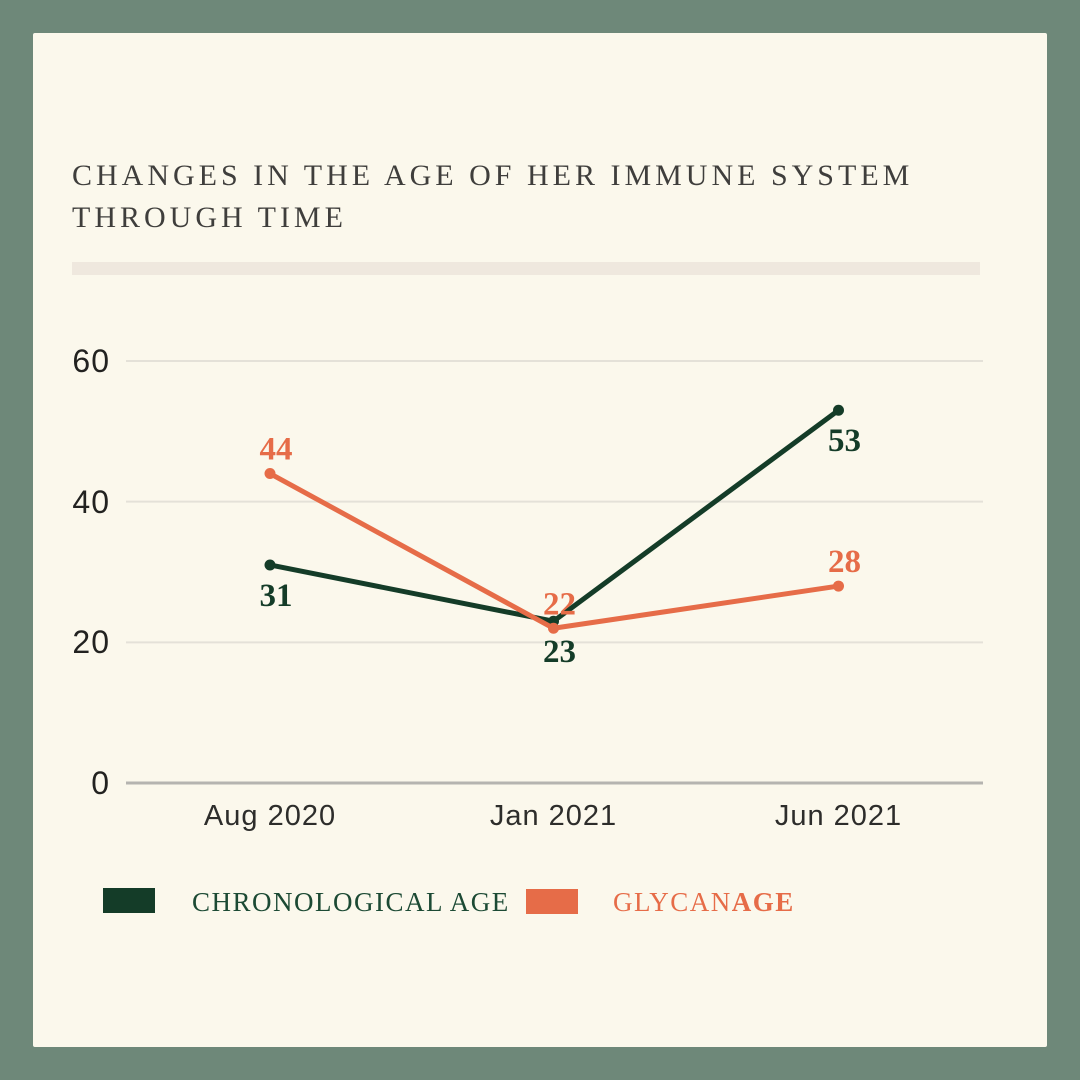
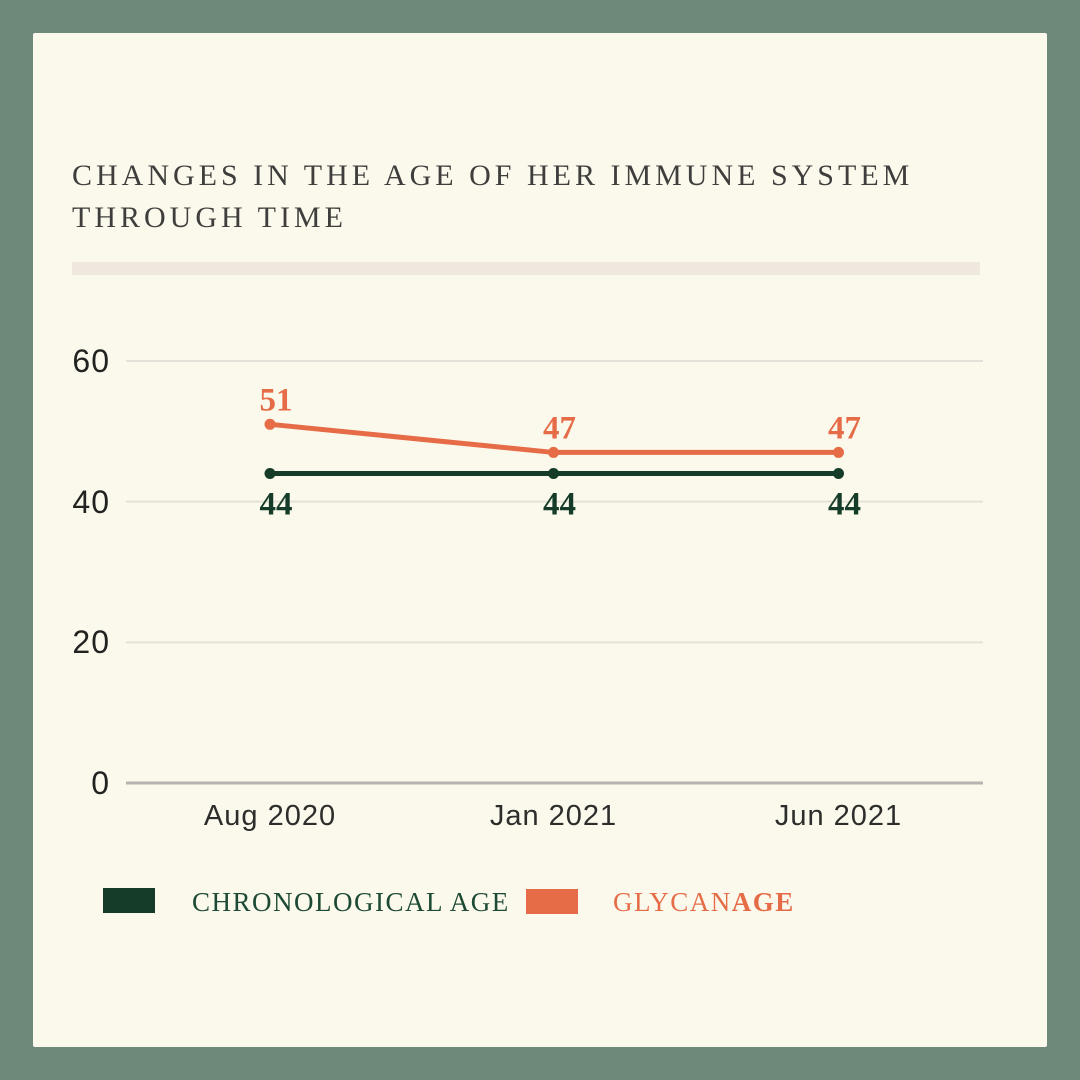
CHRONOLOGICAL AGE/Aug 2020: 31 -> 44
GLYCANAGE/Aug 2020: 44 -> 51
CHRONOLOGICAL AGE/Jan 2021: 23 -> 44
GLYCANAGE/Jan 2021: 22 -> 47
CHRONOLOGICAL AGE/Jun 2021: 53 -> 44
GLYCANAGE/Jun 2021: 28 -> 47
